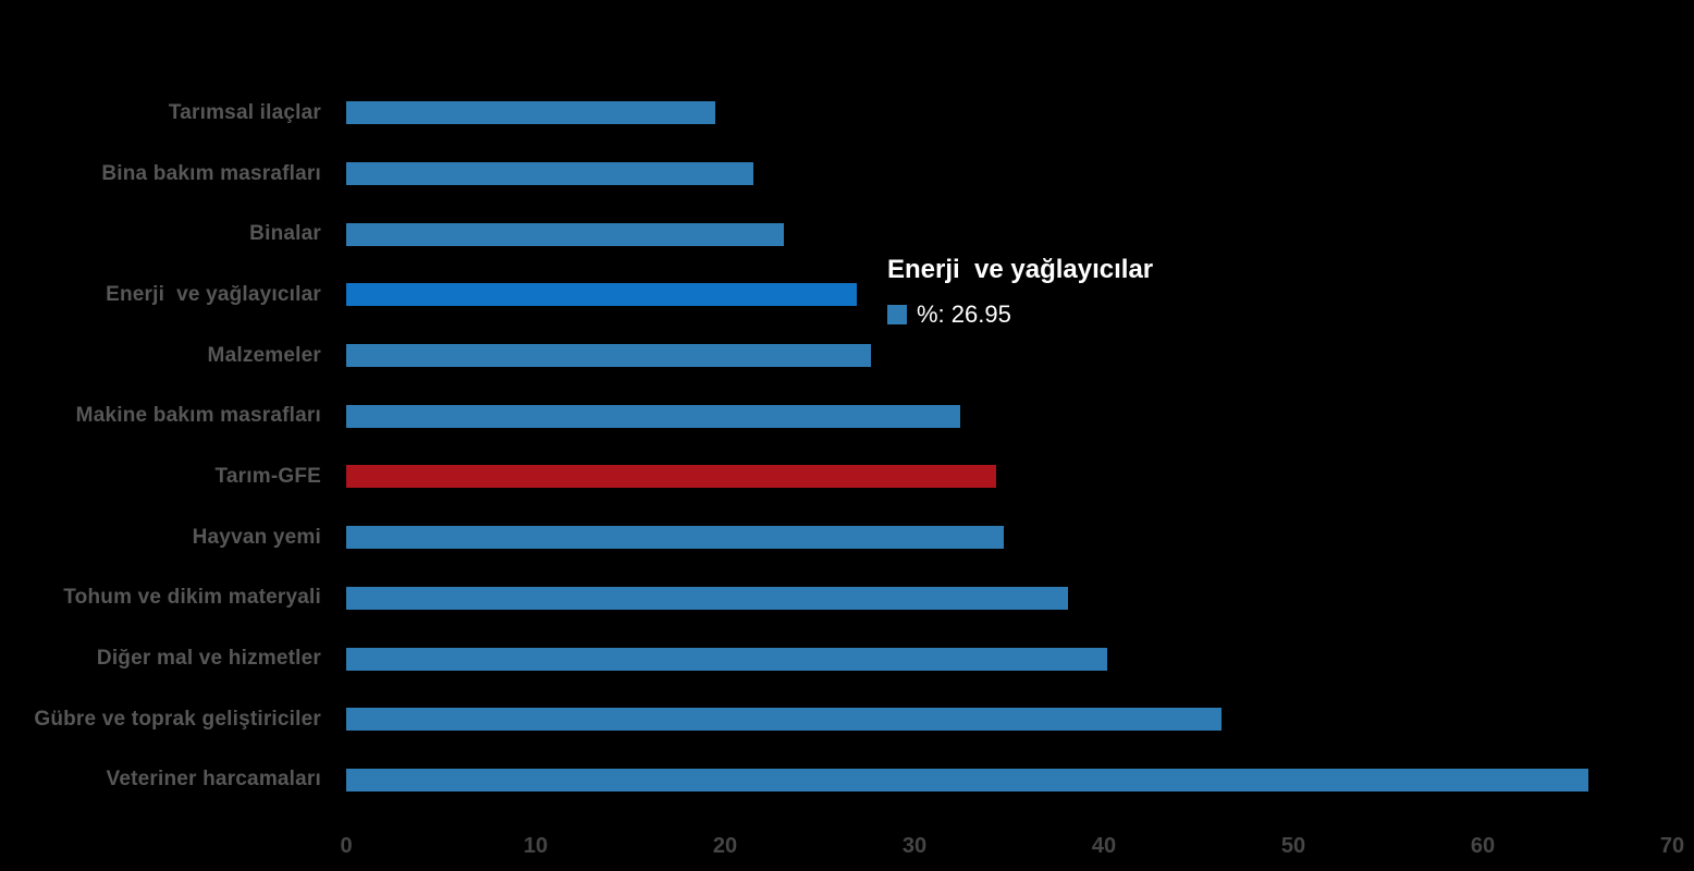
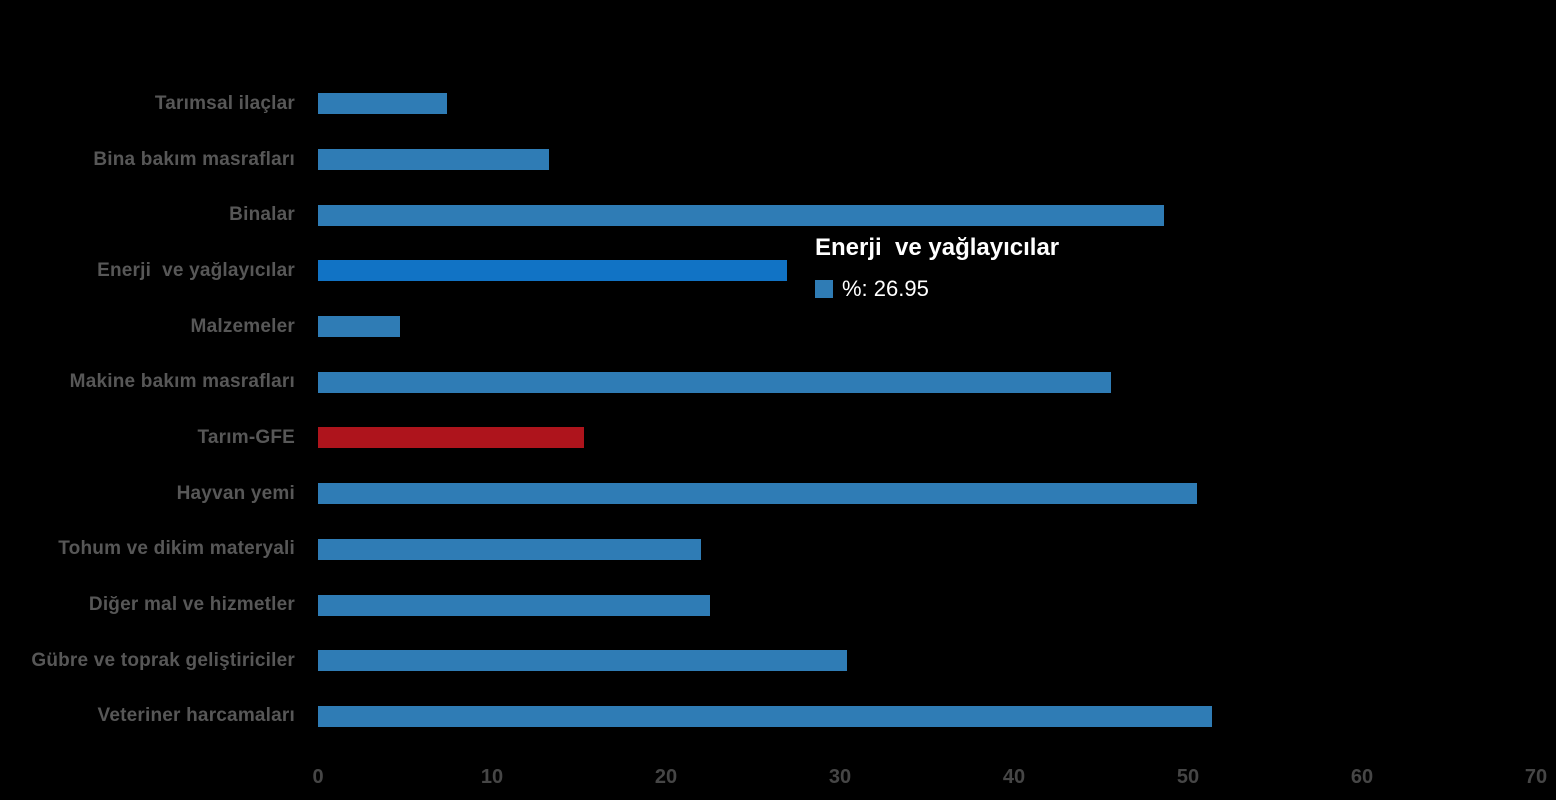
Tarımsal ilaçlar: 19.5 -> 7.4
Bina bakım masrafları: 21.5 -> 13.3
Binalar: 23.1 -> 48.6
Malzemeler: 27.7 -> 4.7
Makine bakım masrafları: 32.4 -> 45.6
Tarım-GFE: 34.3 -> 15.3
Hayvan yemi: 34.7 -> 50.5
Tohum ve dikim materyali: 38.1 -> 22.0
Diğer mal ve hizmetler: 40.2 -> 22.5
Gübre ve toprak geliştiriciler: 46.2 -> 30.4
Veteriner harcamaları: 65.6 -> 51.4
